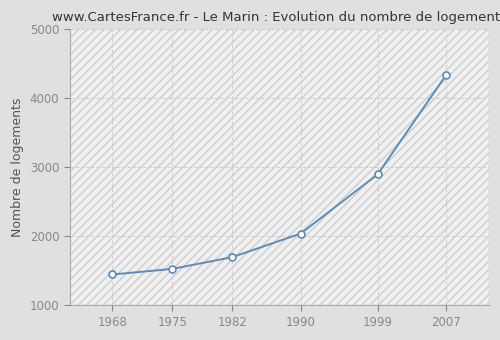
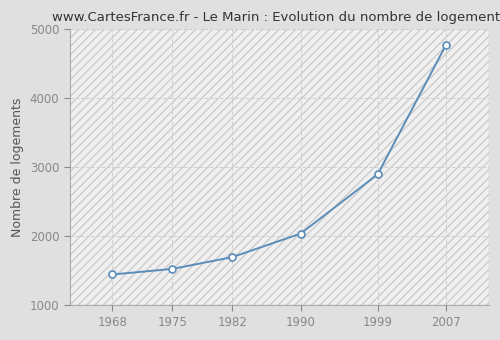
2007: 4340 -> 4780
